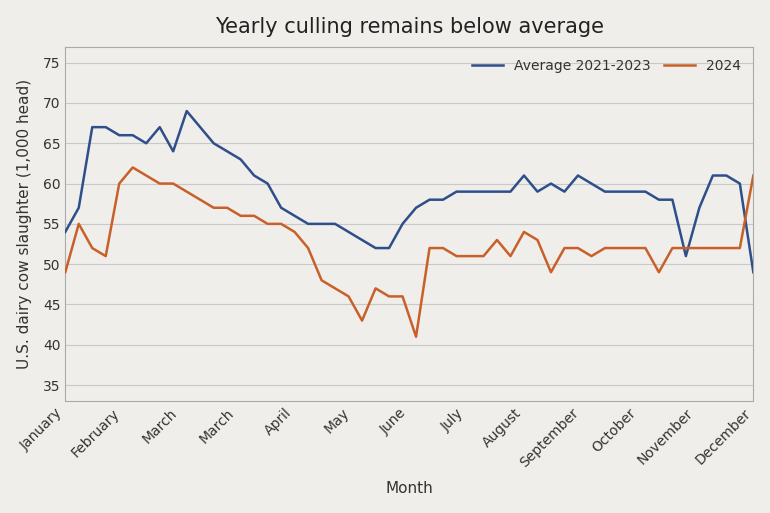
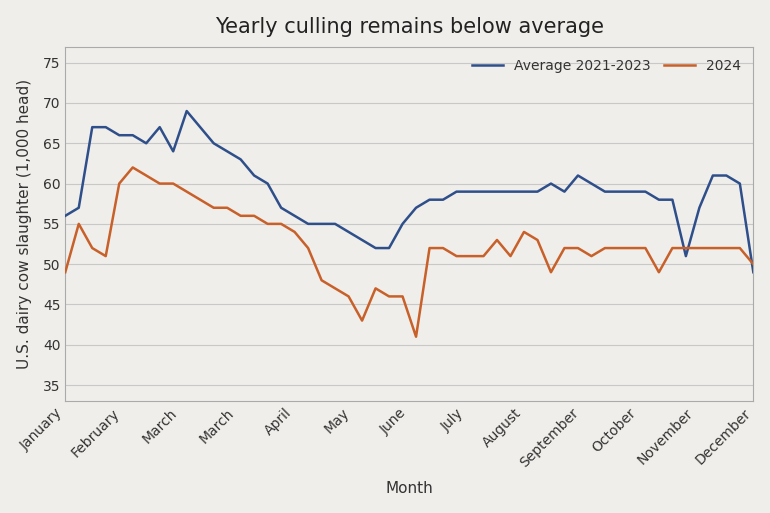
Average 2021-2023/January: 54 -> 56
Average 2021-2023/August: 61 -> 59
2024/December: 61 -> 50
